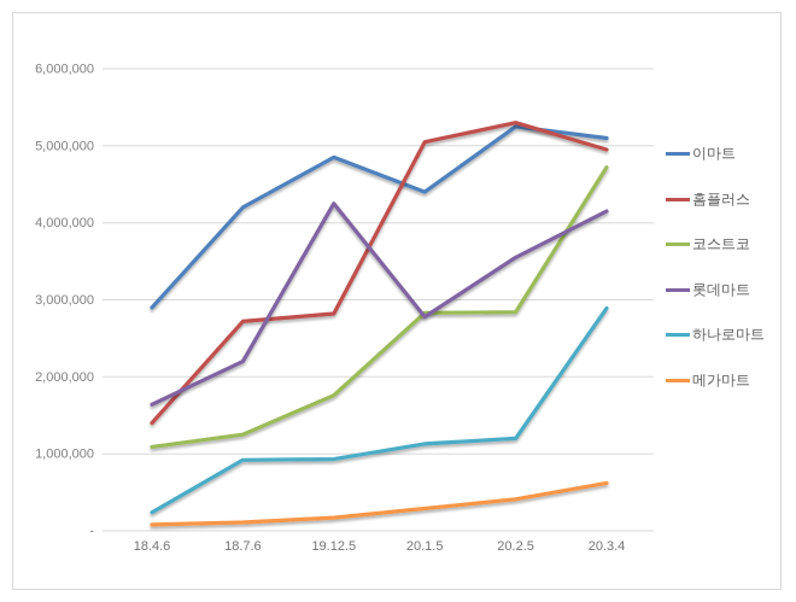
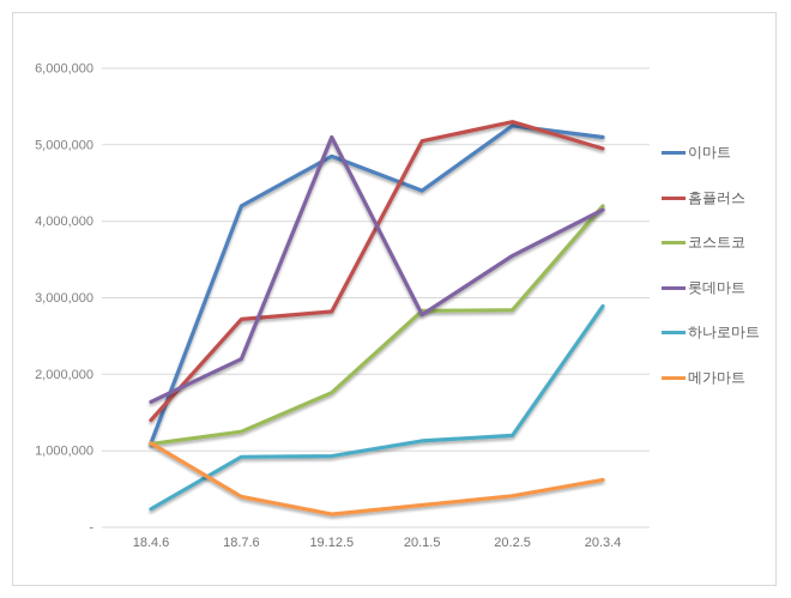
이마트/18.4.6: 2900000 -> 1100000
메가마트/18.4.6: 100000 -> 1100000
메가마트/18.7.6: 100000 -> 400000
롯데마트/19.12.5: 4200000 -> 5100000
코스트코/20.3.4: 4700000 -> 4200000
